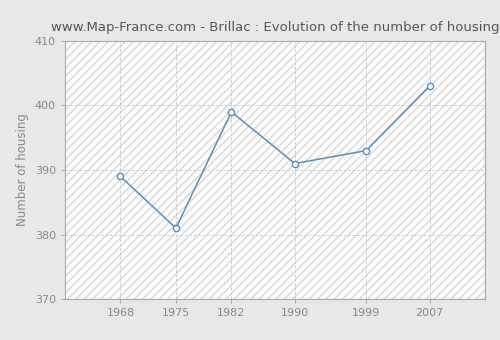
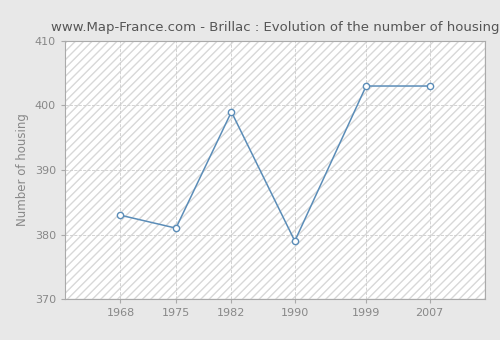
1968: 389 -> 383
1990: 391 -> 379
1999: 393 -> 403
